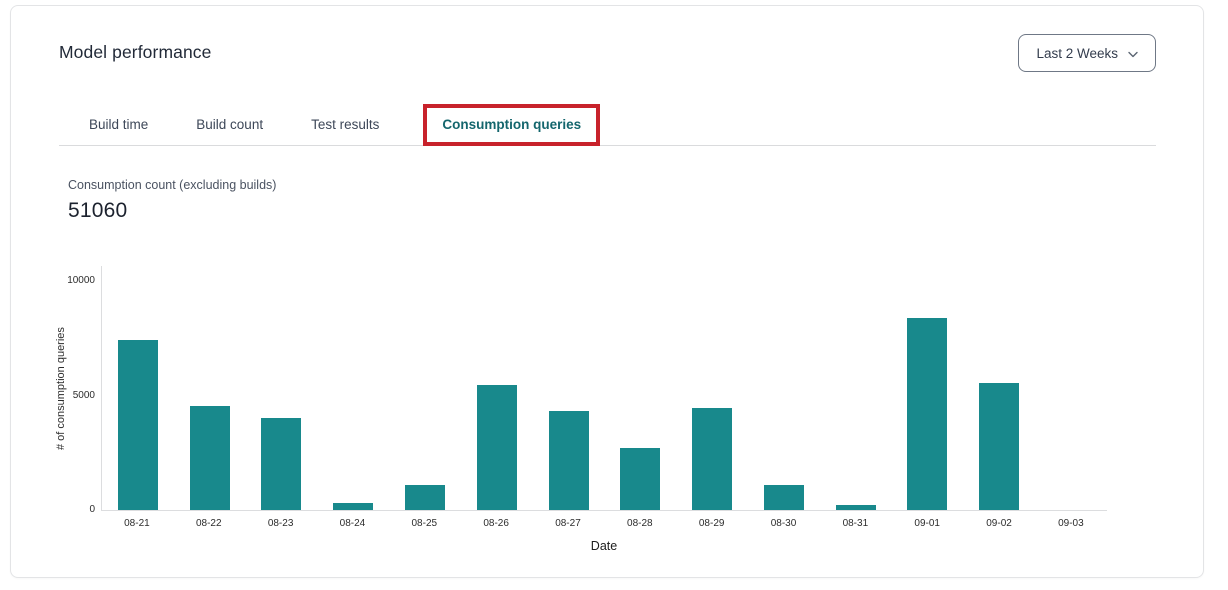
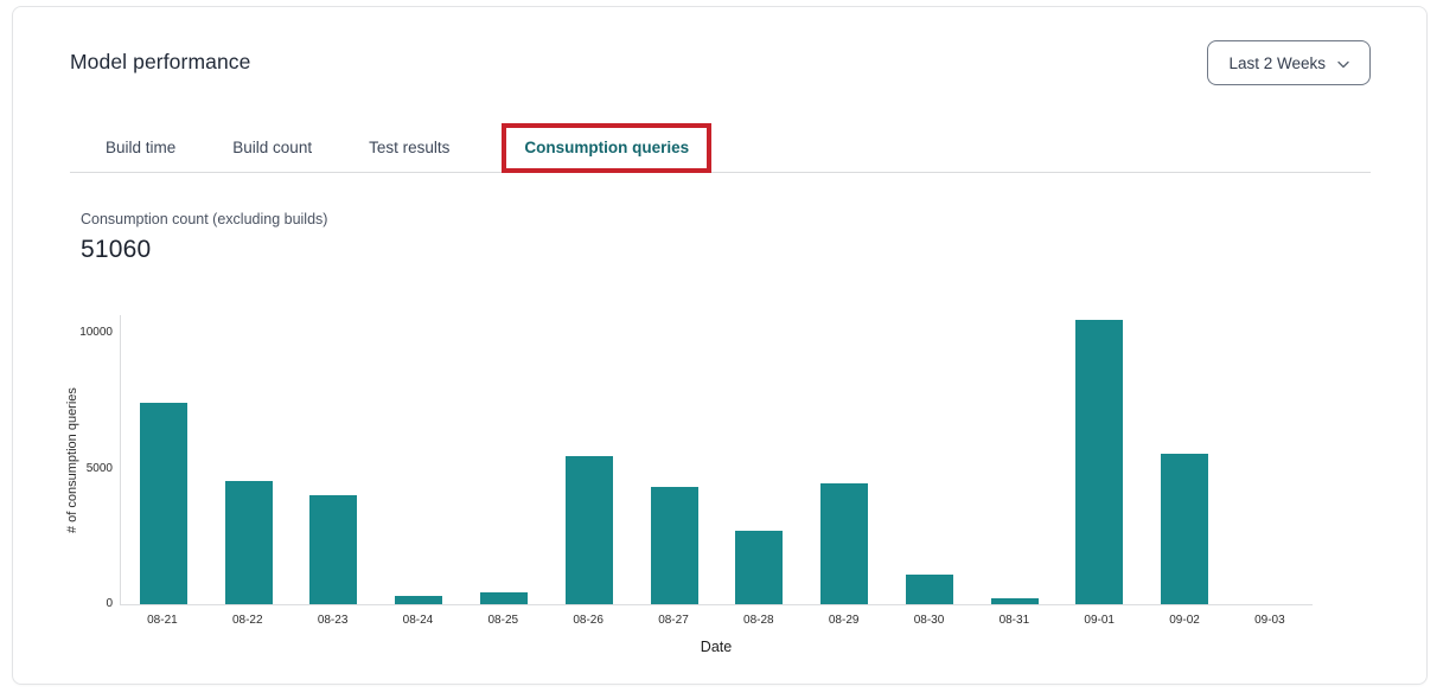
08-25: 1100 -> 400
09-01: 8400 -> 10500
